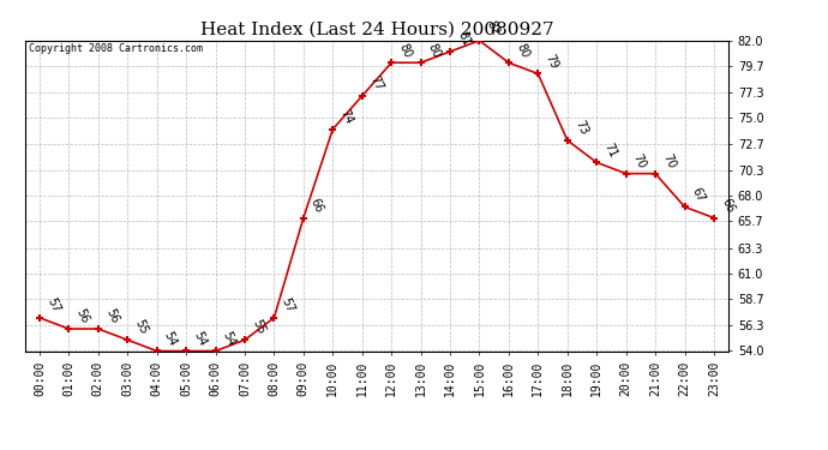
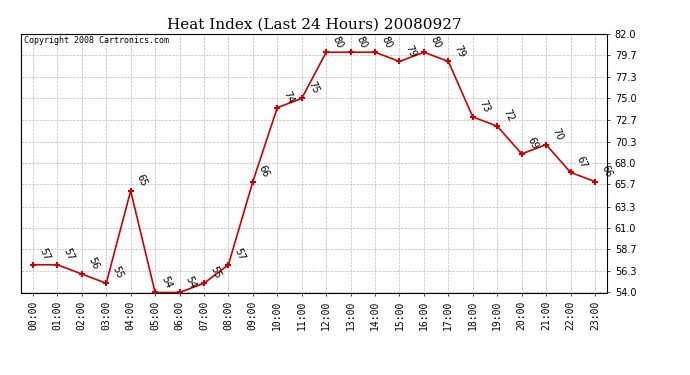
01:00: 56 -> 57
04:00: 54 -> 65
11:00: 77 -> 75
14:00: 81 -> 80
15:00: 82 -> 79
19:00: 71 -> 72
20:00: 70 -> 69
